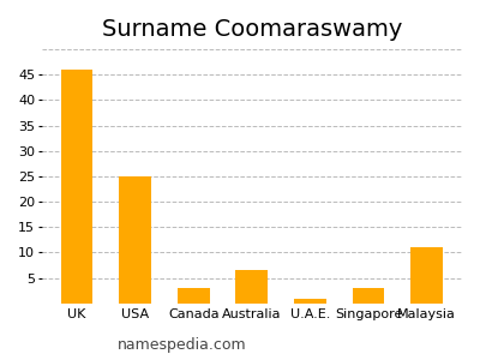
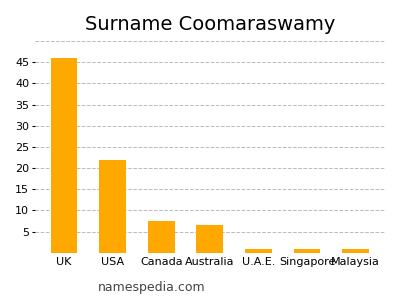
USA: 25.0 -> 22.0
Canada: 3.0 -> 7.5
Singapore: 3.0 -> 1.0
Malaysia: 11.0 -> 1.0
